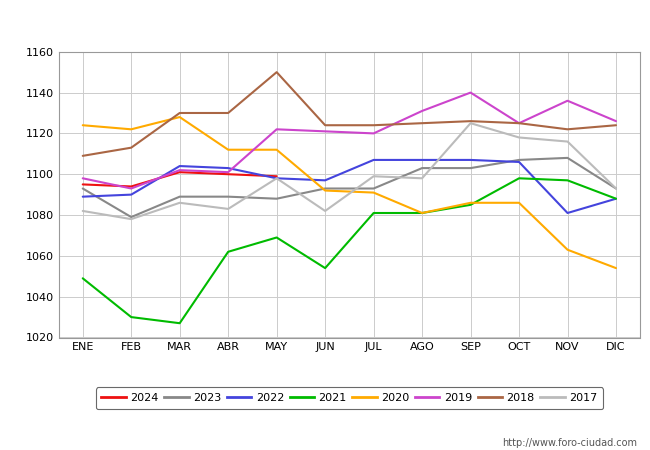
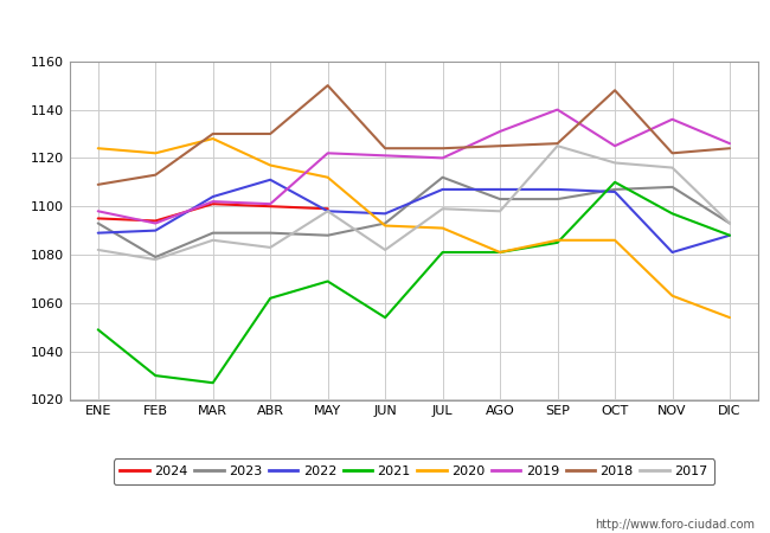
2022/ABR: 1103 -> 1111
2020/ABR: 1112 -> 1117
2023/JUL: 1093 -> 1112
2021/OCT: 1098 -> 1110
2018/OCT: 1125 -> 1148
